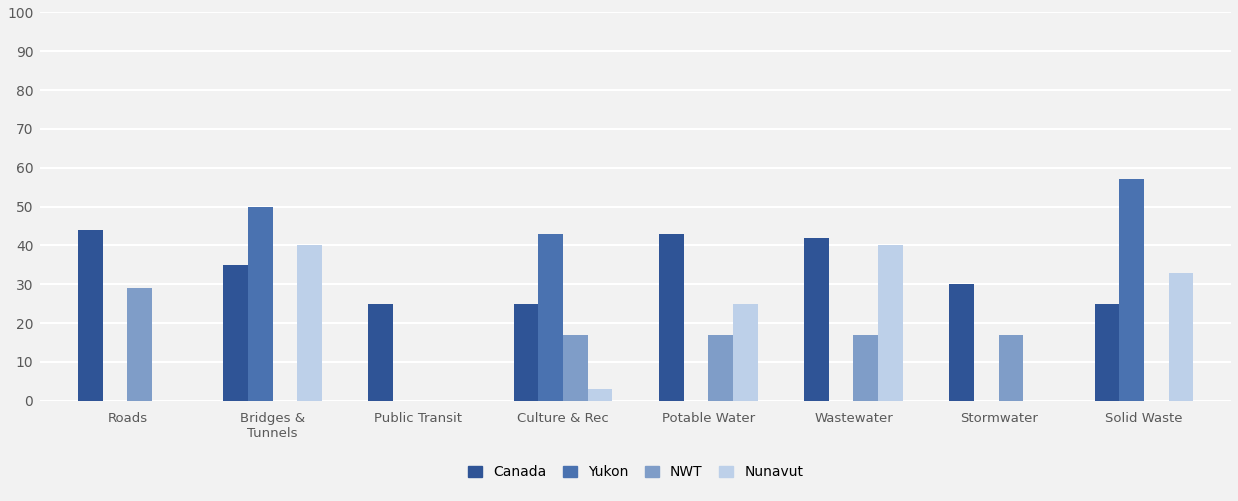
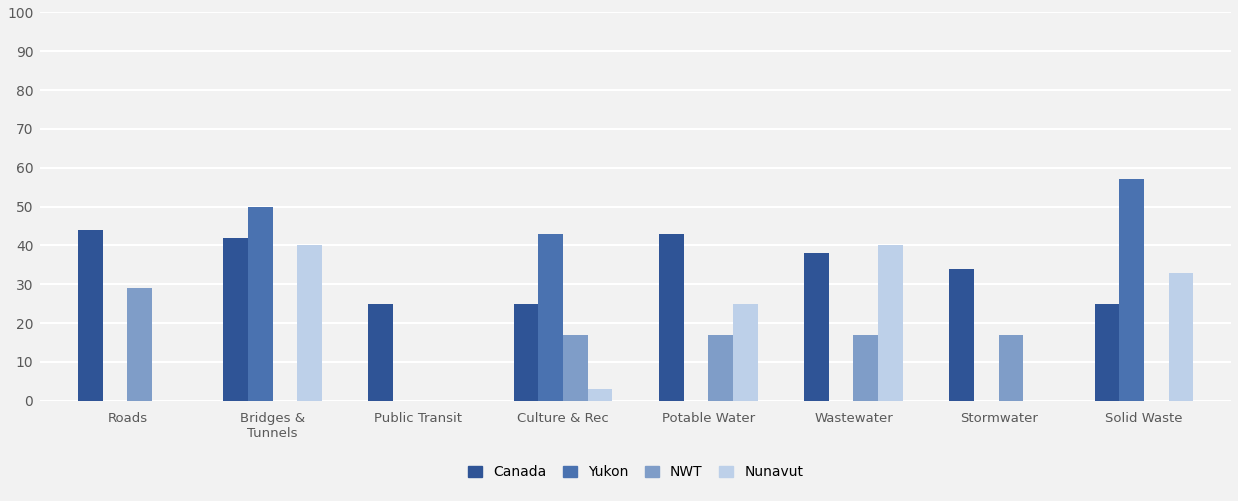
Canada/Bridges & Tunnels: 35 -> 42
Canada/Wastewater: 42 -> 38
Canada/Stormwater: 30 -> 34
